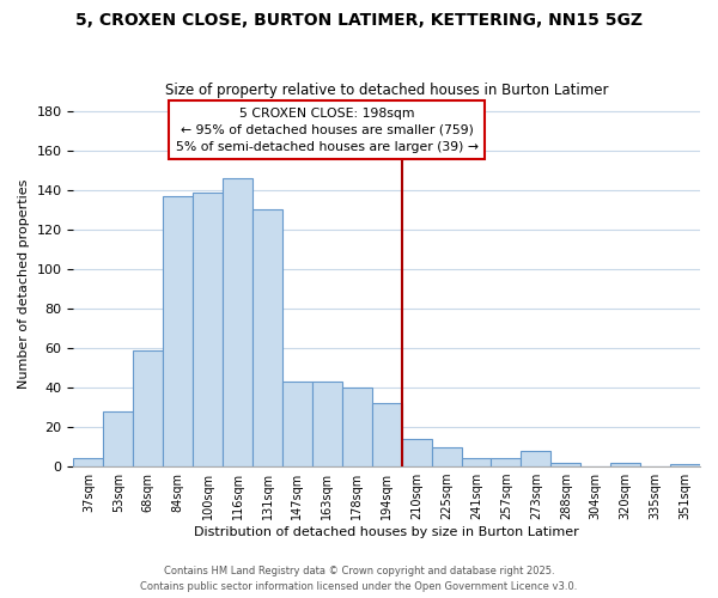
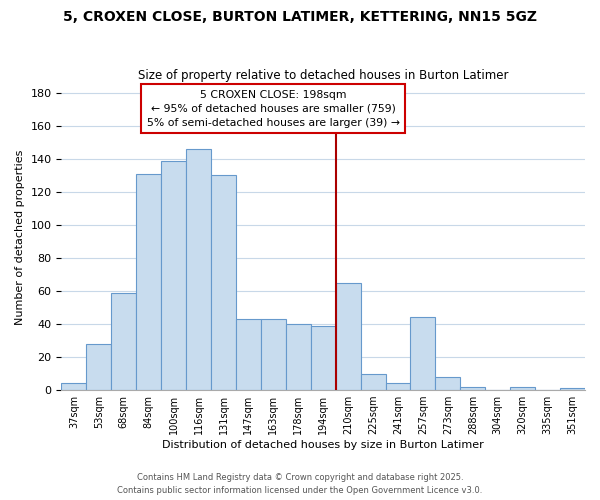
84sqm: 137 -> 131
194sqm: 32 -> 39
210sqm: 14 -> 65
257sqm: 4 -> 44
